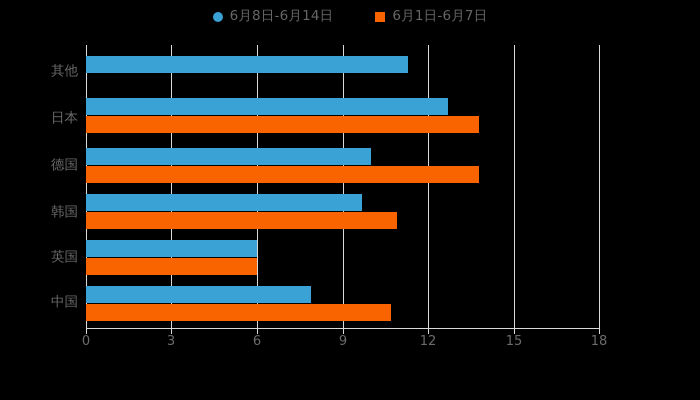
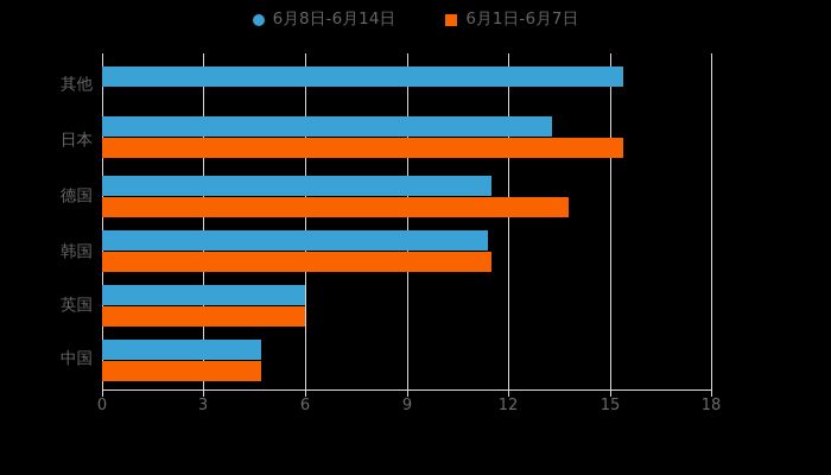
6月8日-6月14日/其他: 11.3 -> 15.4
6月8日-6月14日/日本: 12.7 -> 13.3
6月1日-6月7日/日本: 13.8 -> 15.4
6月8日-6月14日/德国: 10.0 -> 11.5
6月8日-6月14日/韩国: 9.7 -> 11.4
6月1日-6月7日/韩国: 10.9 -> 11.5
6月8日-6月14日/中国: 7.9 -> 4.7
6月1日-6月7日/中国: 10.7 -> 4.7
